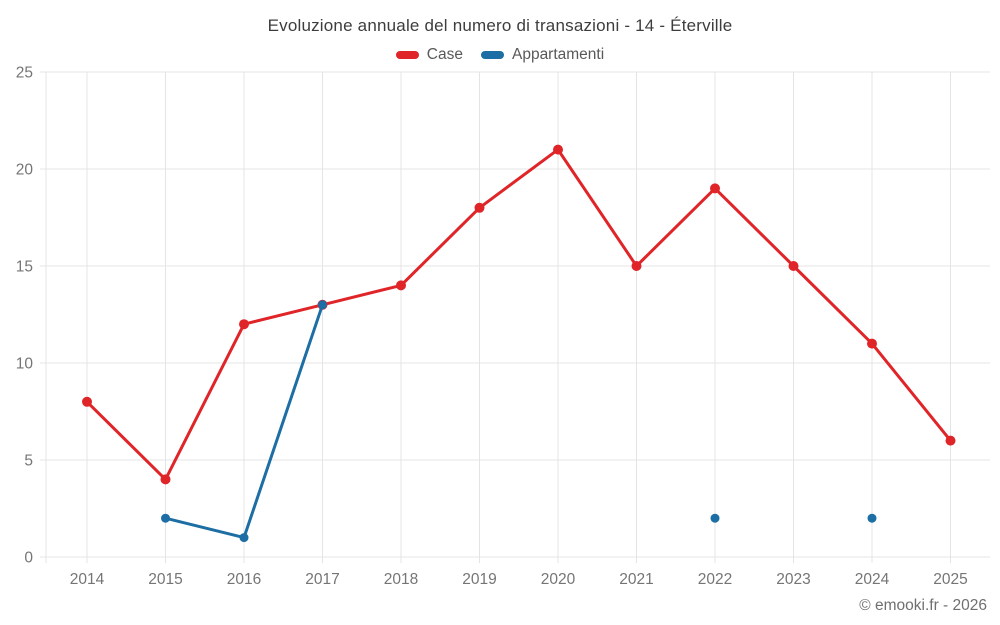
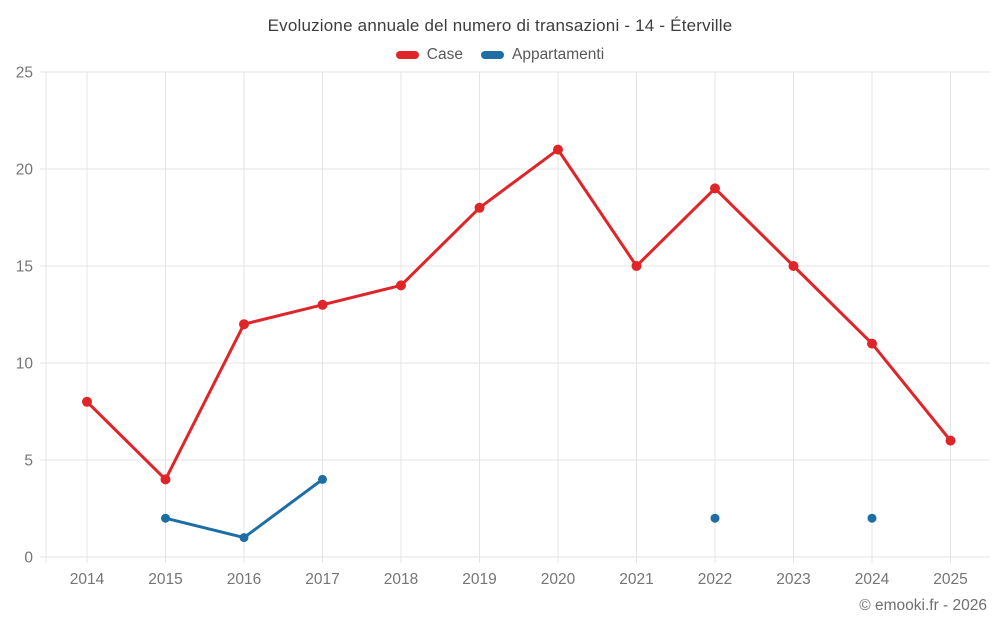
Appartamenti/2017: 13 -> 4
